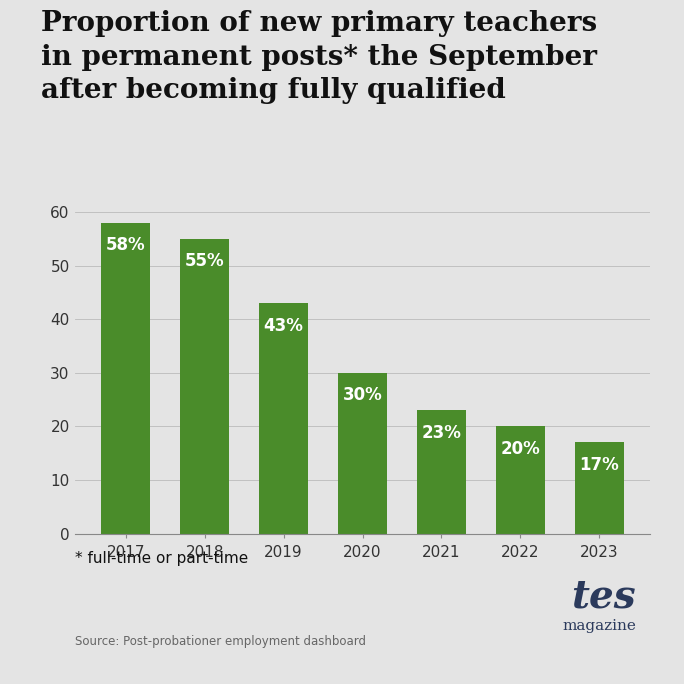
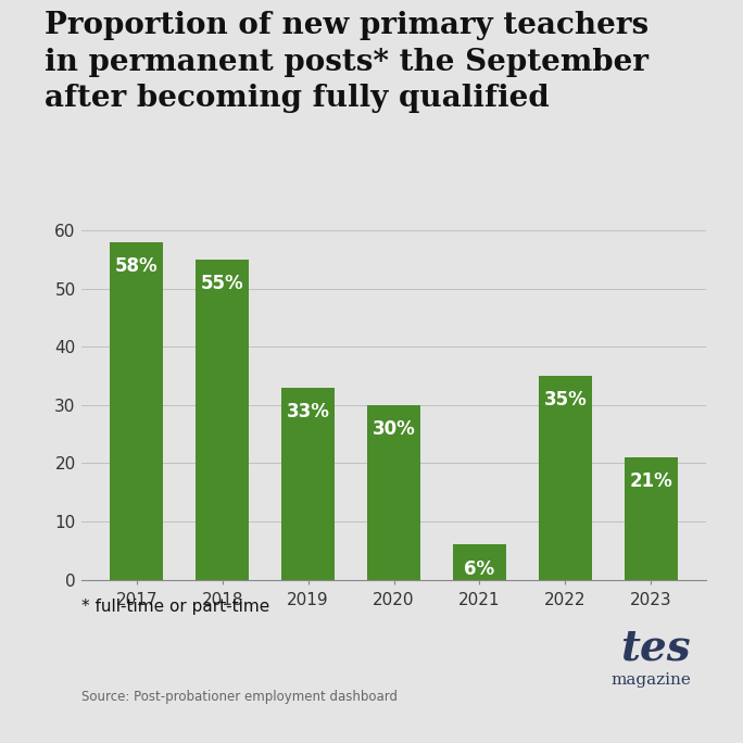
2019: 43% -> 33%
2021: 23% -> 6%
2022: 20% -> 35%
2023: 17% -> 21%
